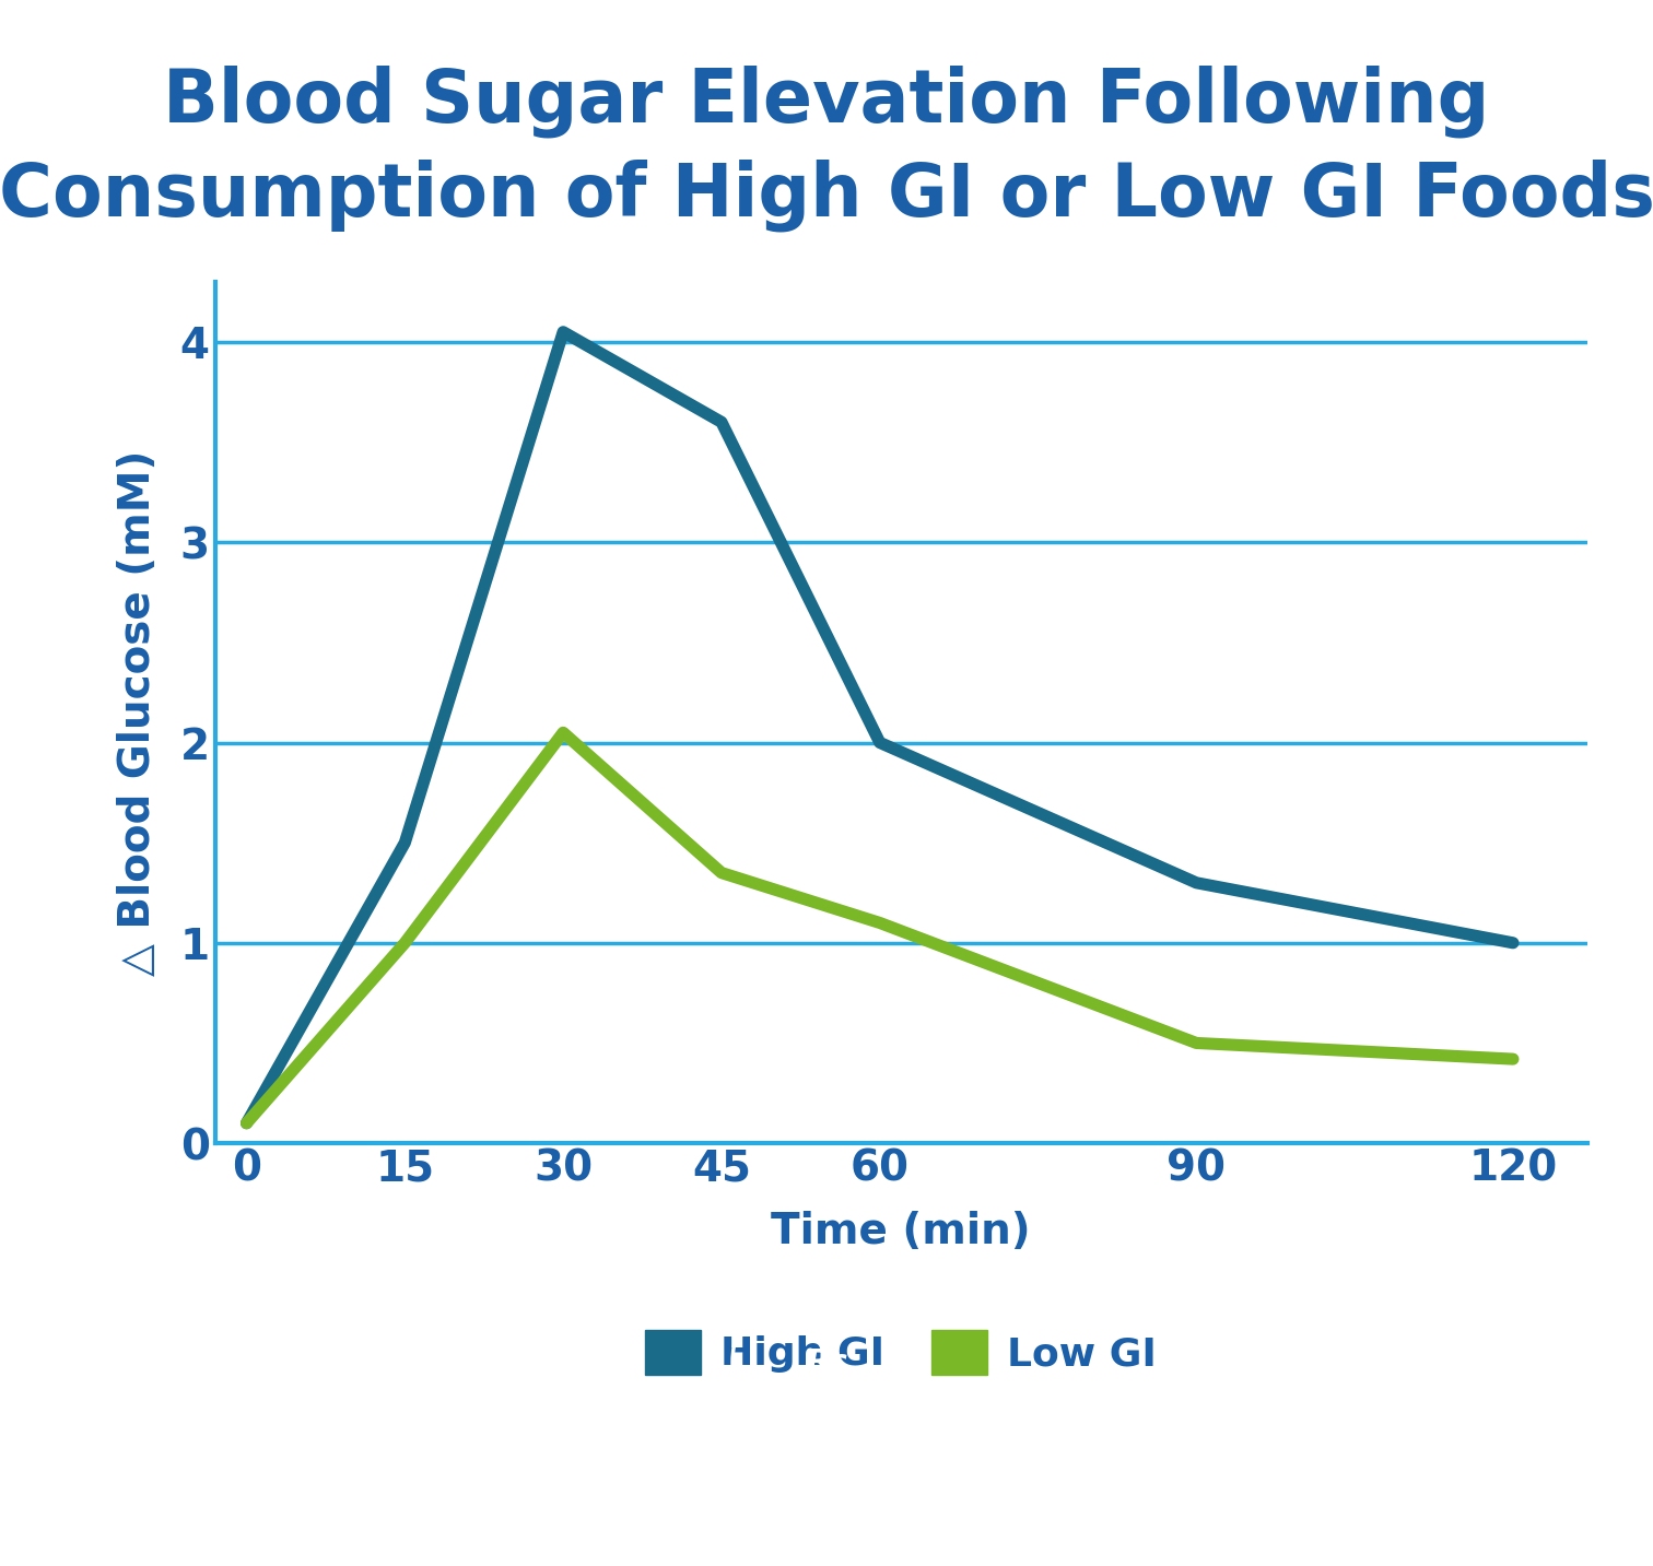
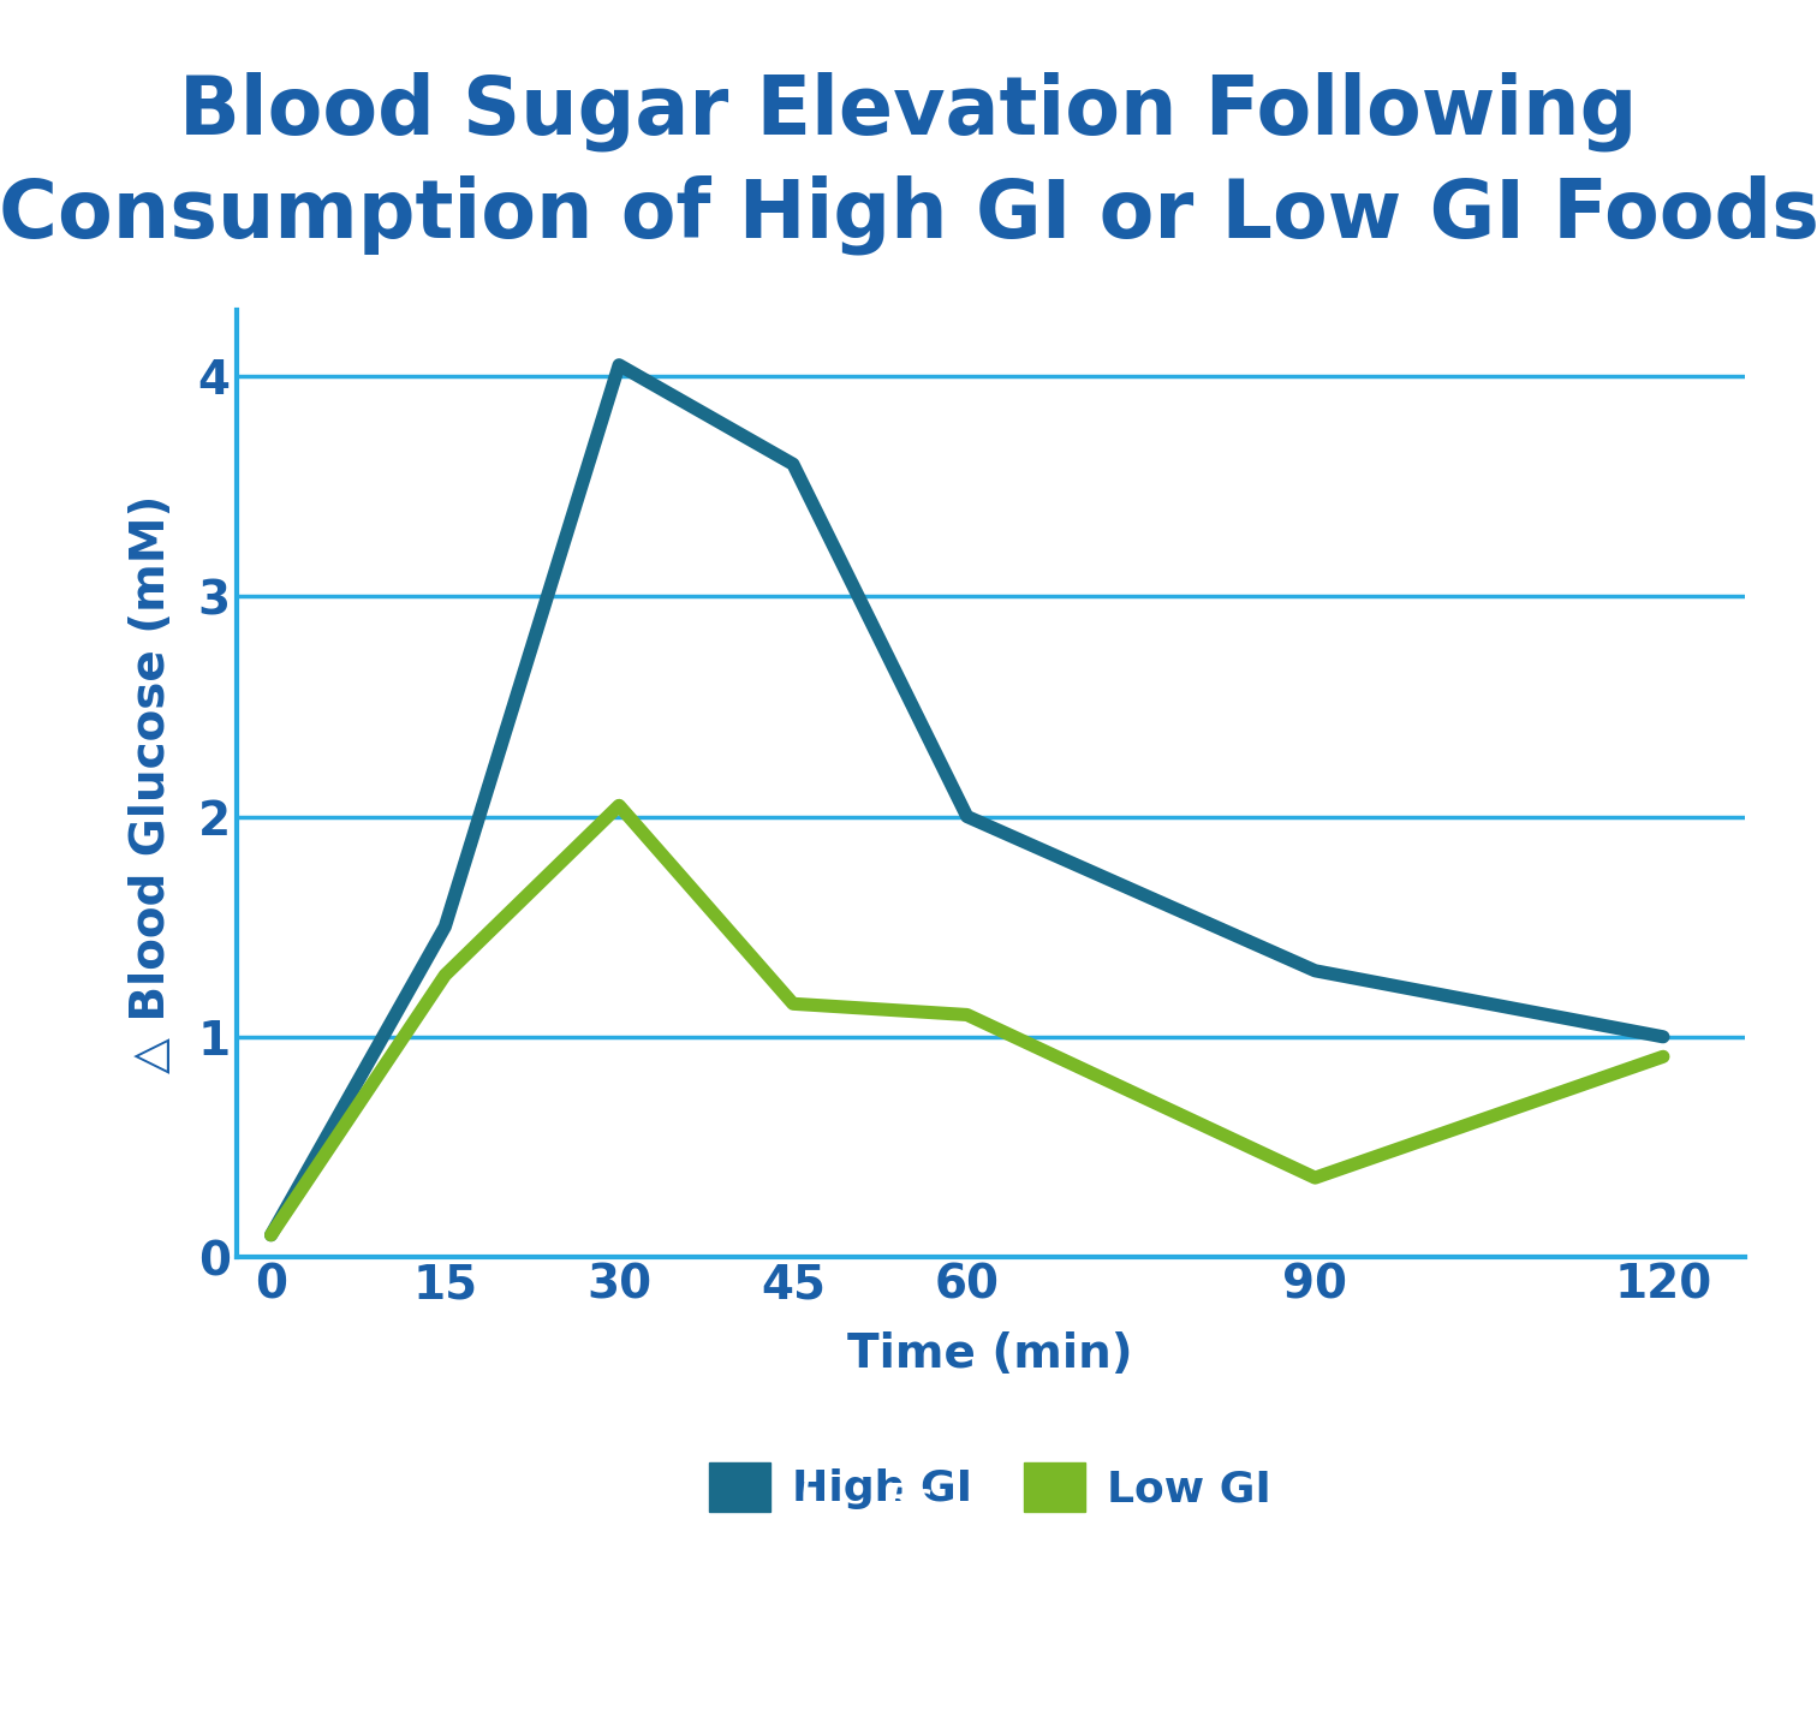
Low GI/15: 1.00 -> 1.28
Low GI/45: 1.35 -> 1.15
Low GI/90: 0.50 -> 0.36
Low GI/120: 0.42 -> 0.91
